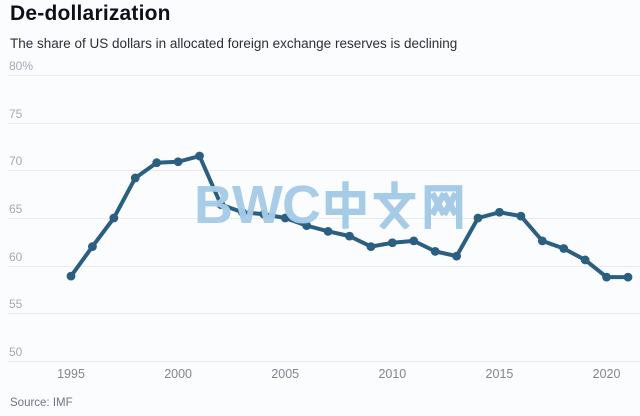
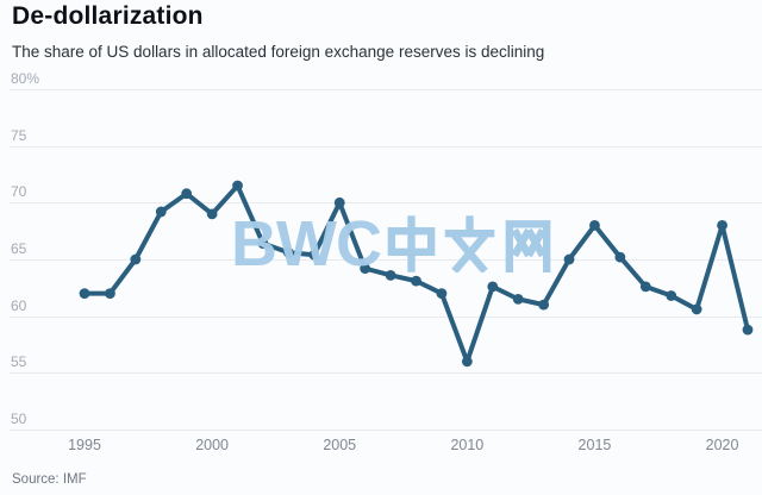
1995: 59% -> 62%
2000: 71% -> 69%
2005: 65% -> 70%
2010: 62% -> 56%
2015: 66% -> 68%
2020: 59% -> 68%
